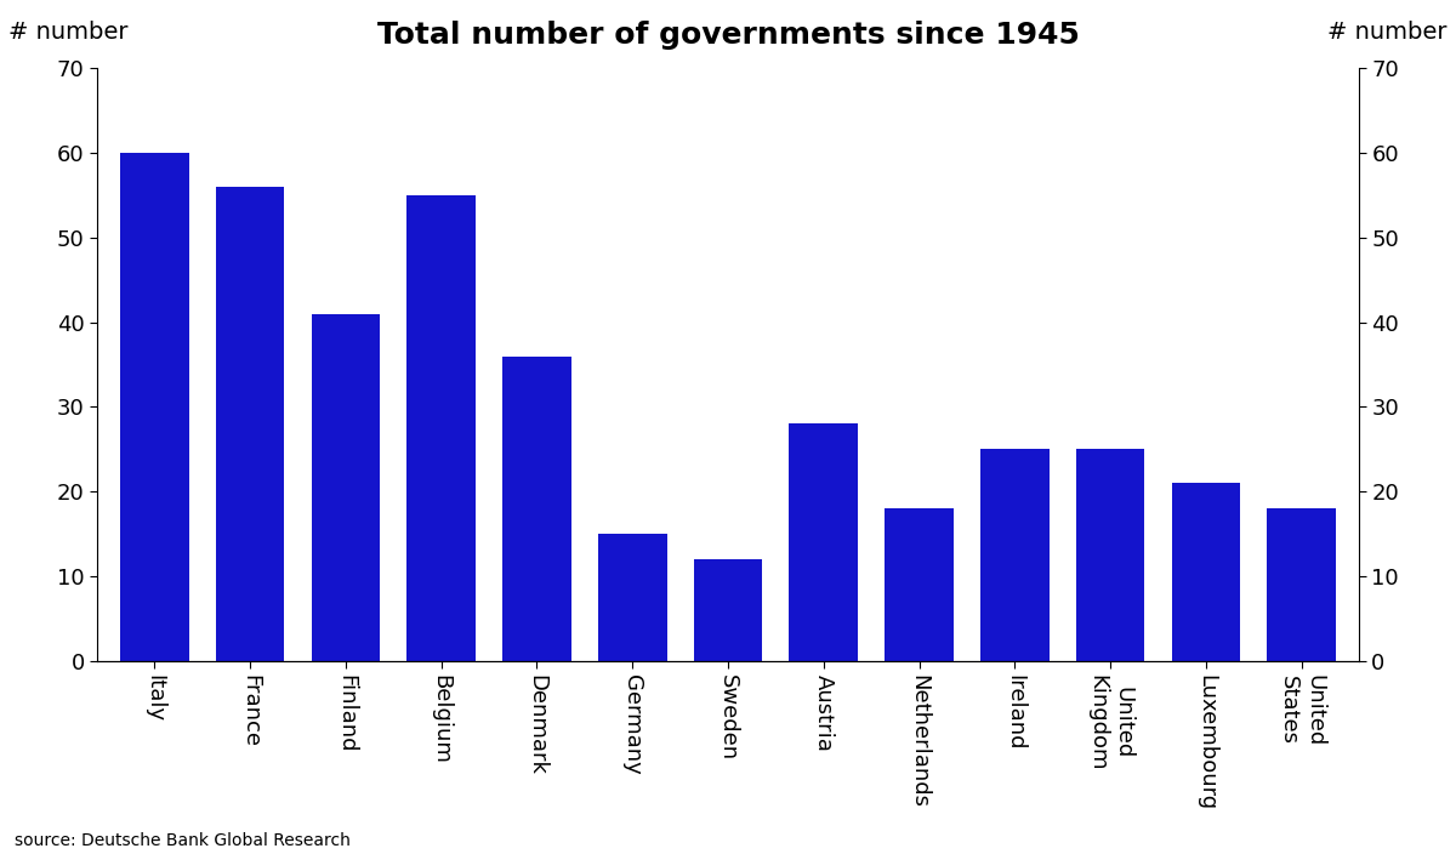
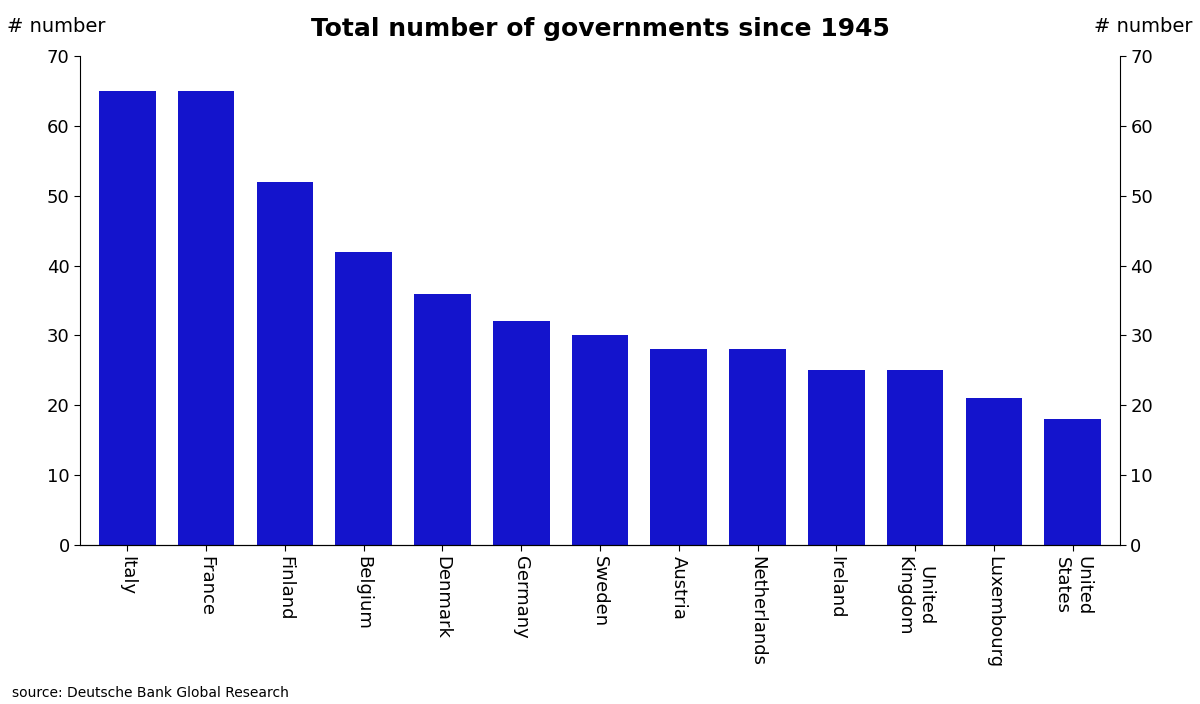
Italy: 60 -> 65
France: 56 -> 65
Finland: 41 -> 52
Belgium: 55 -> 42
Germany: 15 -> 32
Sweden: 12 -> 30
Netherlands: 18 -> 28
